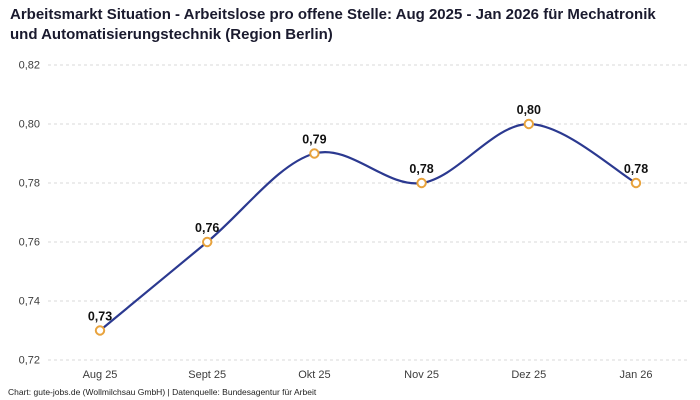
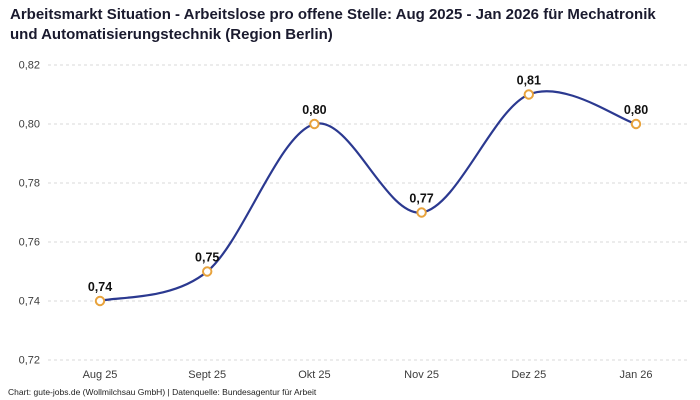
Aug 25: 0,73 -> 0,74
Sept 25: 0,76 -> 0,75
Okt 25: 0,79 -> 0,80
Nov 25: 0,78 -> 0,77
Dez 25: 0,80 -> 0,81
Jan 26: 0,78 -> 0,80
